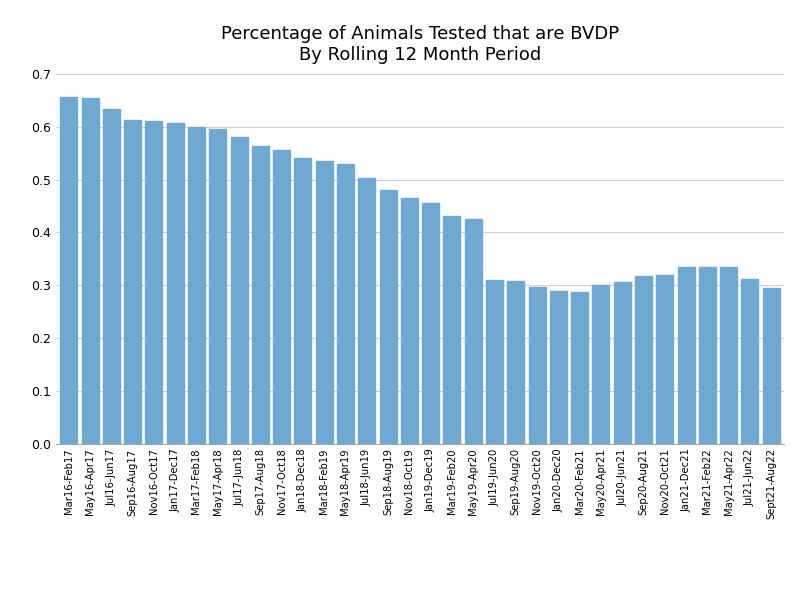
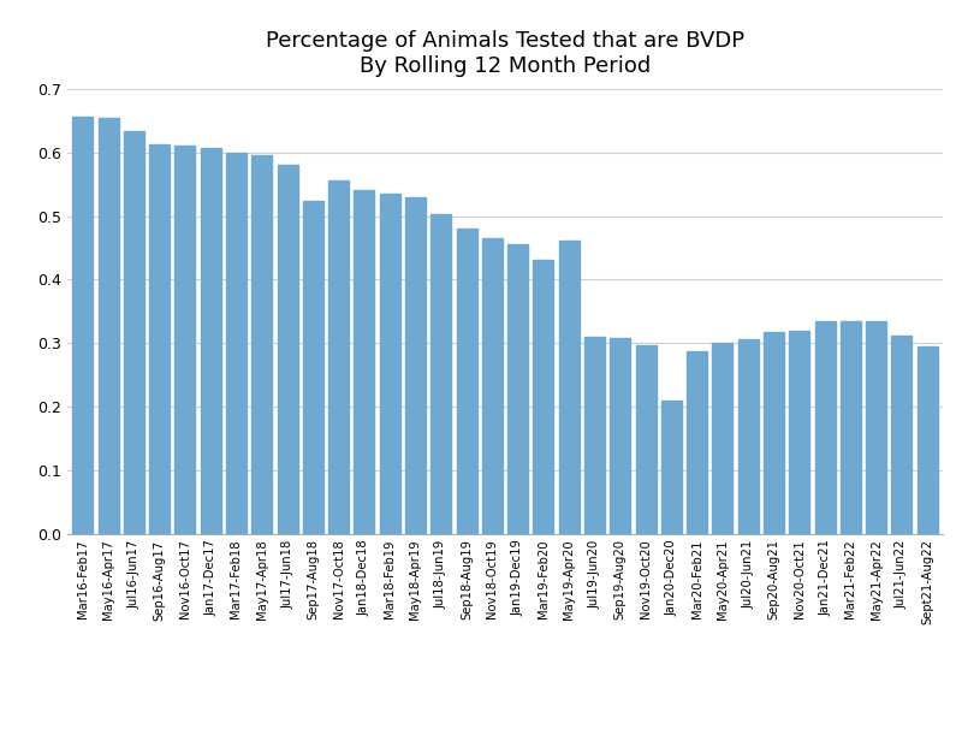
Sep17-Aug18: 0.564 -> 0.524
May19-Apr20: 0.425 -> 0.462
Jan20-Dec20: 0.288 -> 0.210
